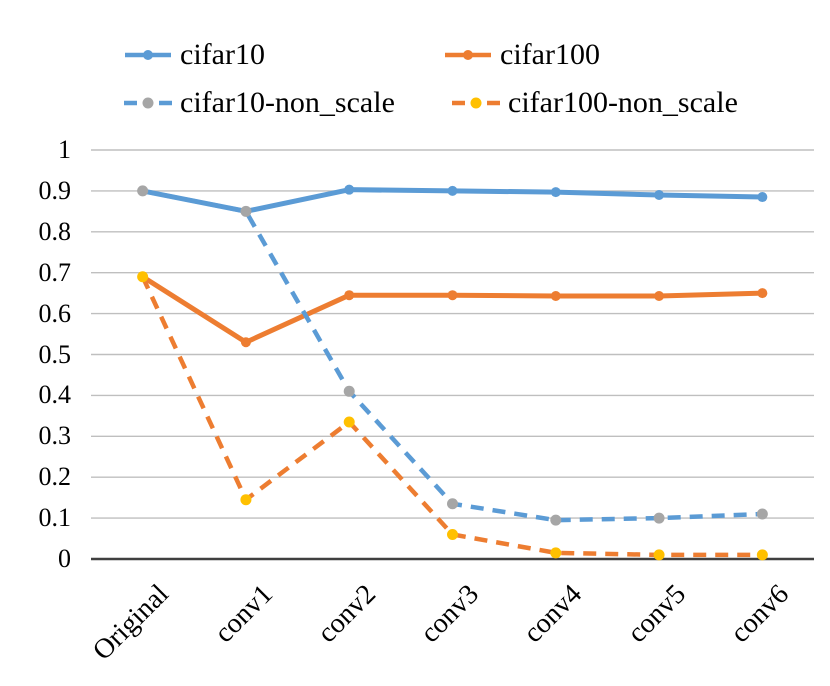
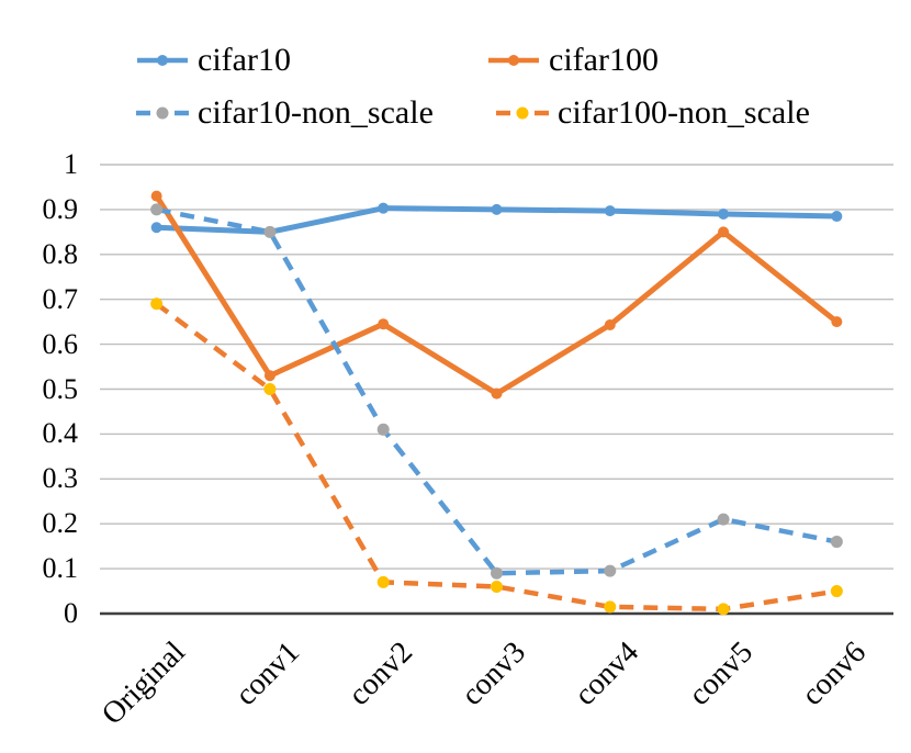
cifar10/Original: 0.90 -> 0.86
cifar100/Original: 0.69 -> 0.93
cifar100-non_scale/conv1: 0.14 -> 0.50
cifar100-non_scale/conv2: 0.34 -> 0.07
cifar100/conv3: 0.65 -> 0.49
cifar10-non_scale/conv3: 0.14 -> 0.09
cifar100/conv5: 0.64 -> 0.85
cifar10-non_scale/conv5: 0.10 -> 0.21
cifar10-non_scale/conv6: 0.11 -> 0.16
cifar100-non_scale/conv6: 0.01 -> 0.05
